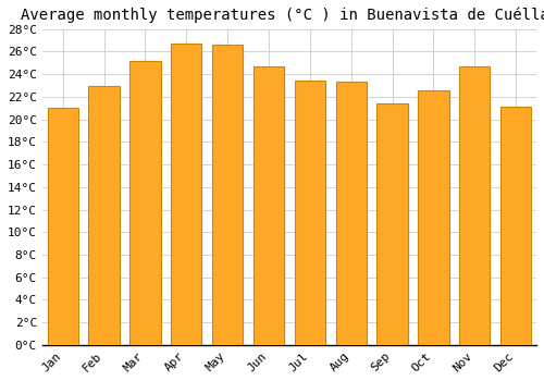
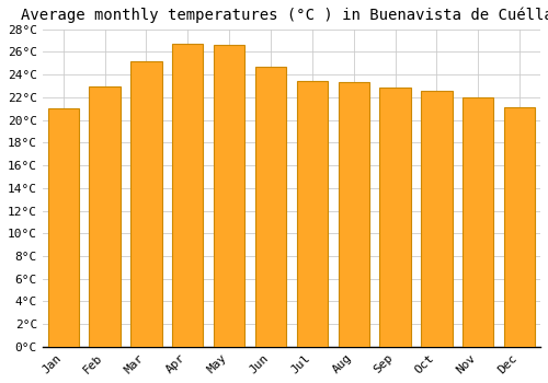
Sep: 21.4°C -> 22.9°C
Nov: 24.7°C -> 22.0°C
